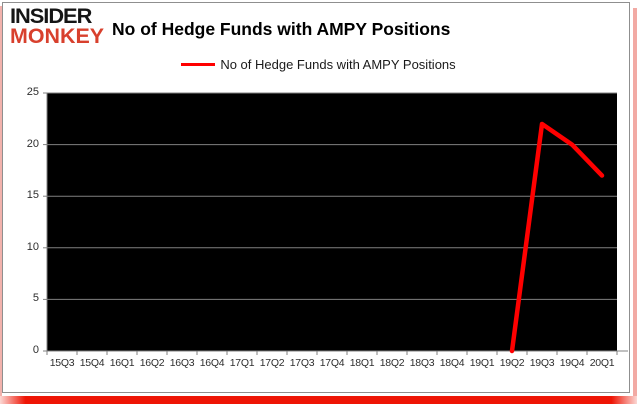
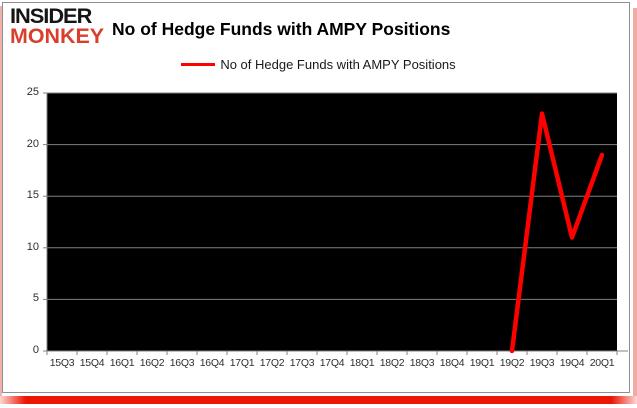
19Q3: 22 -> 23
19Q4: 20 -> 11
20Q1: 17 -> 19
